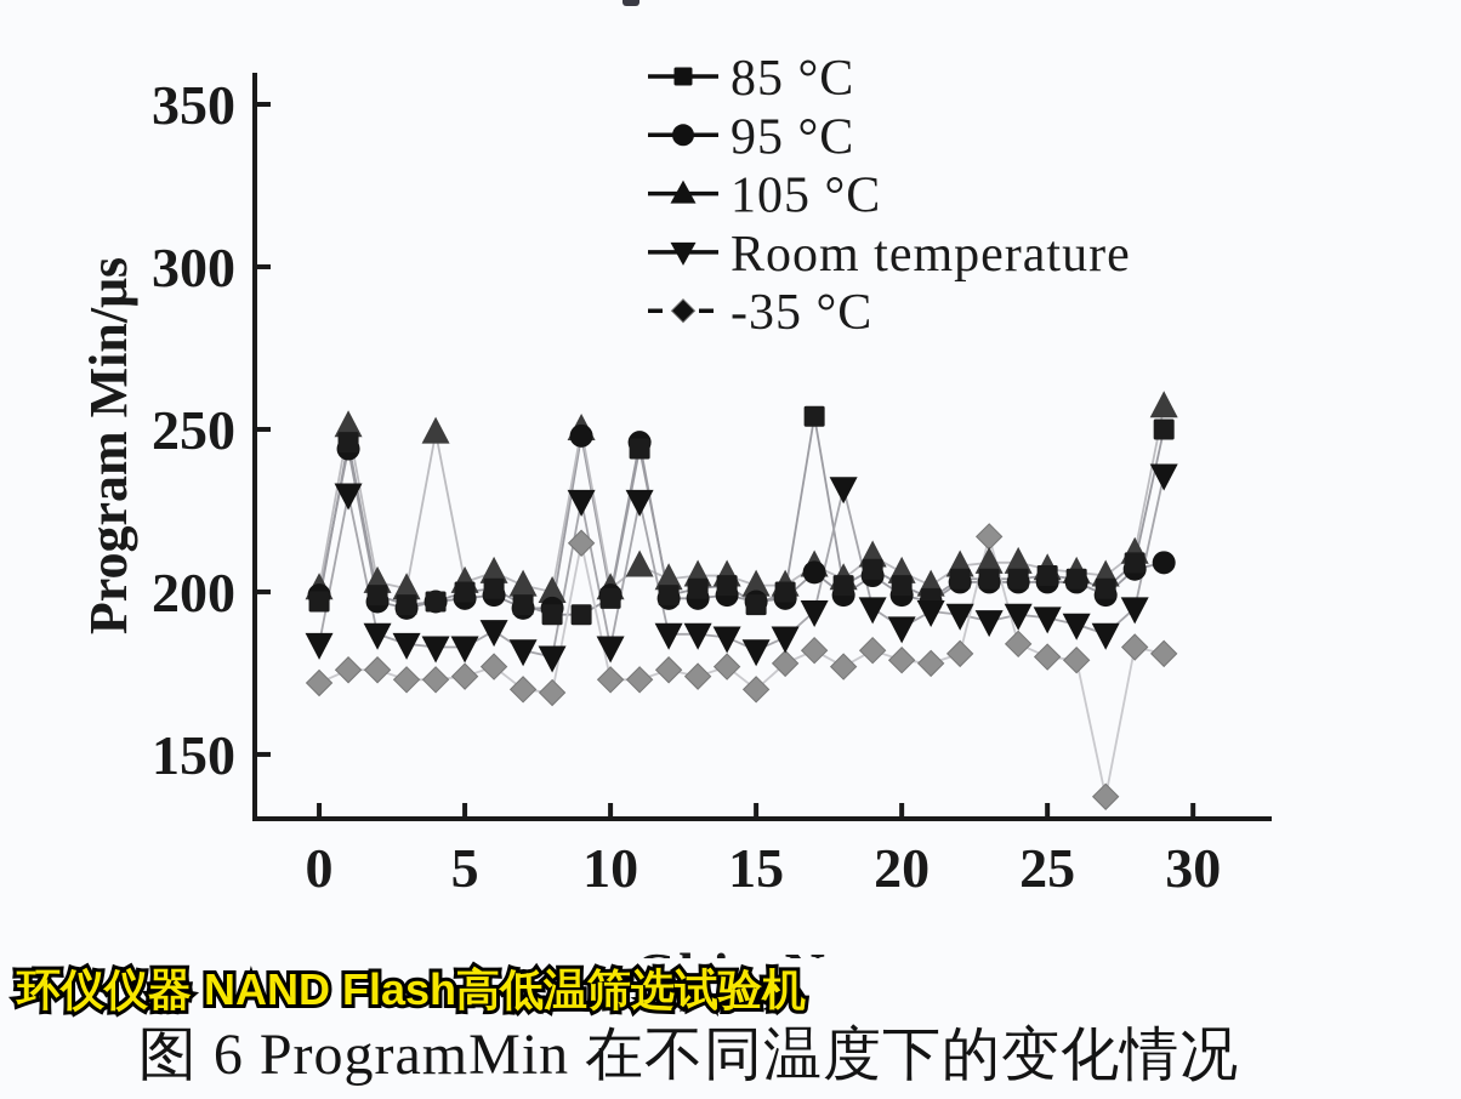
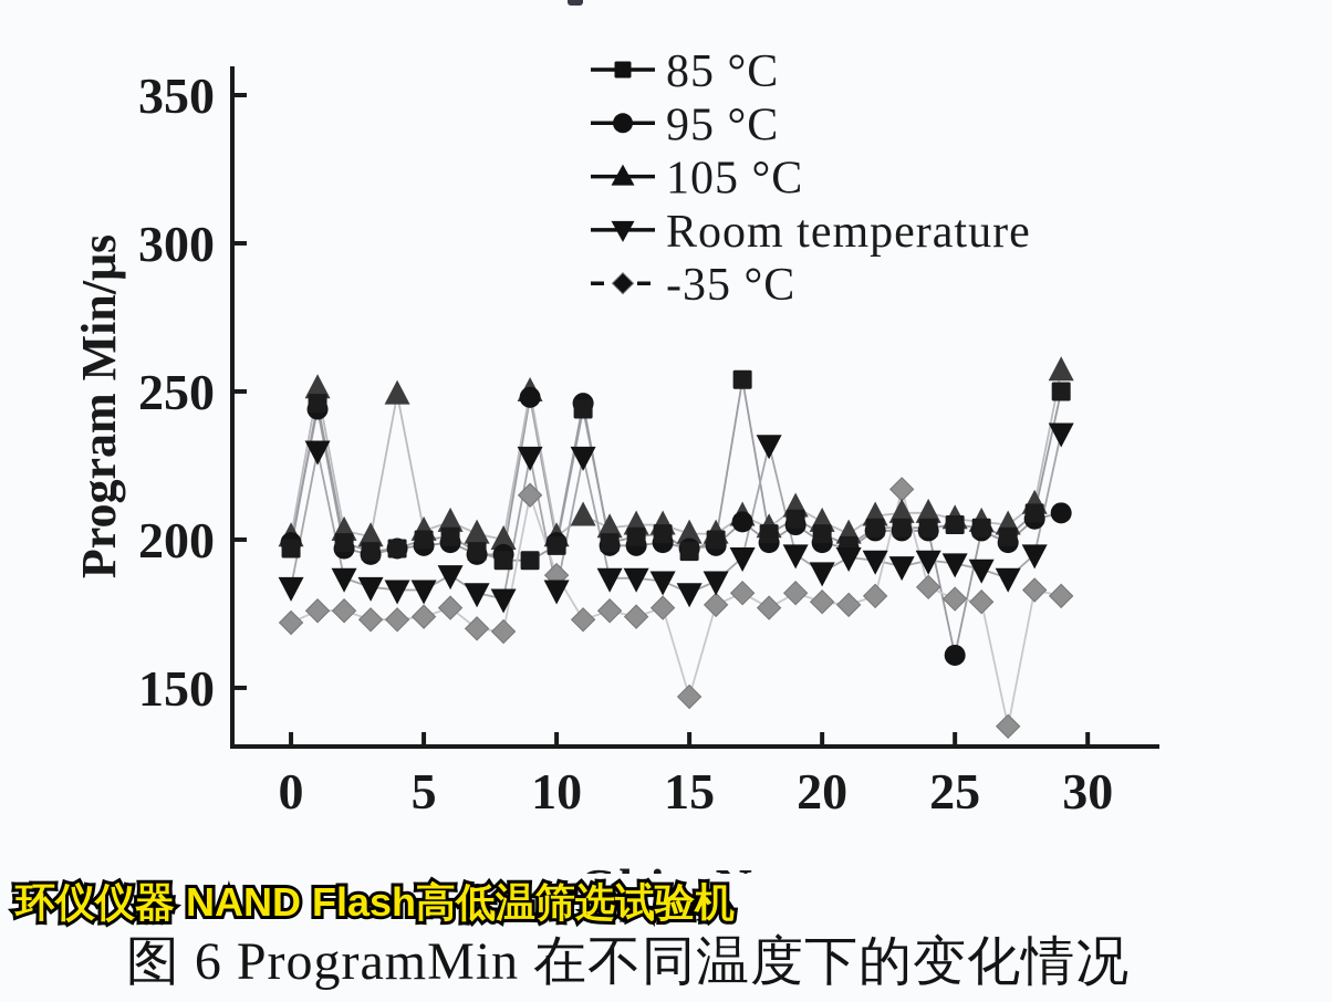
-35 °C/10: 173 -> 188
-35 °C/15: 170 -> 147
95 °C/25: 203 -> 161
